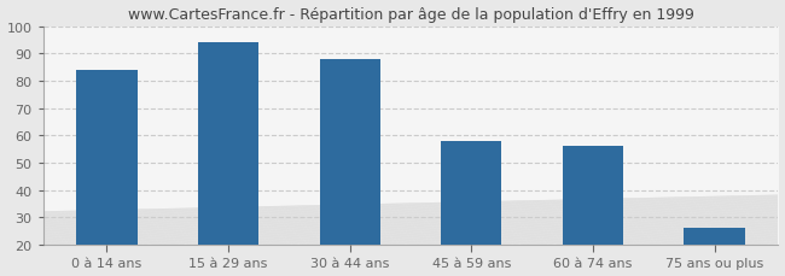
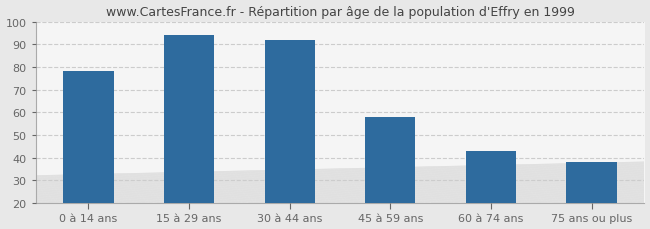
0 à 14 ans: 84 -> 78
30 à 44 ans: 88 -> 92
60 à 74 ans: 56 -> 43
75 ans ou plus: 26 -> 38
